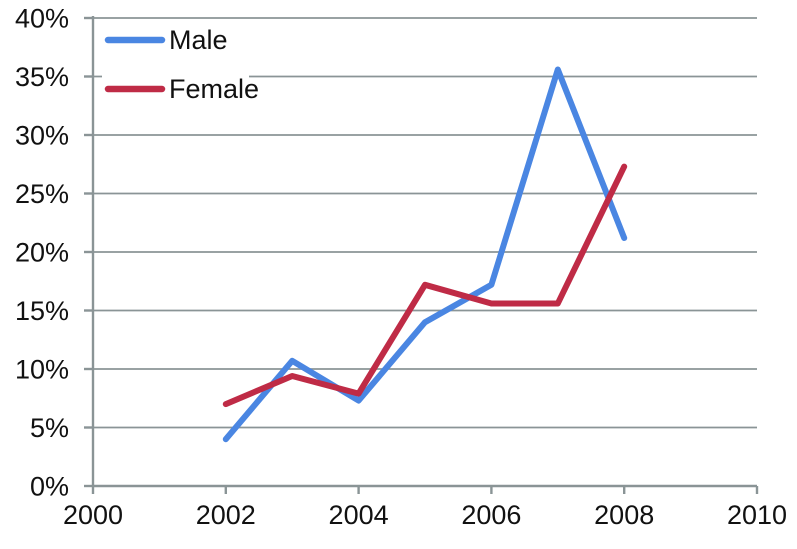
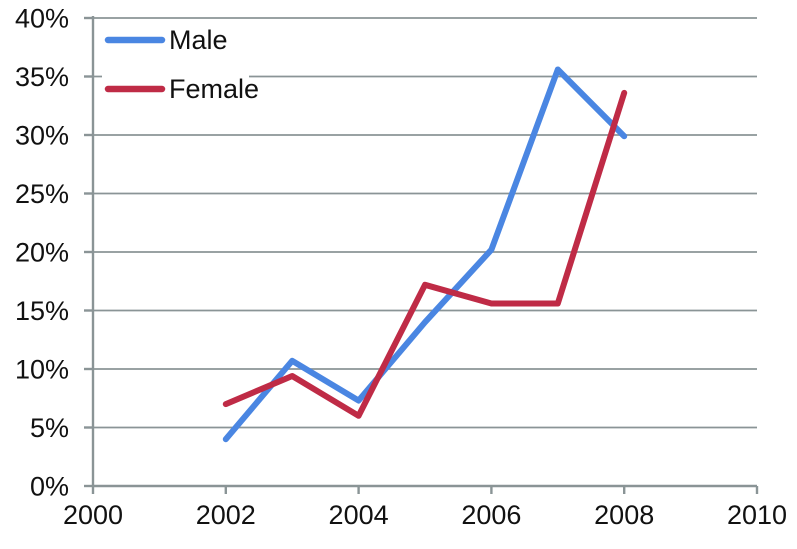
Female/2004: 7.9% -> 6.0%
Male/2006: 17.2% -> 20.2%
Male/2008: 21.2% -> 29.9%
Female/2008: 27.3% -> 33.6%
